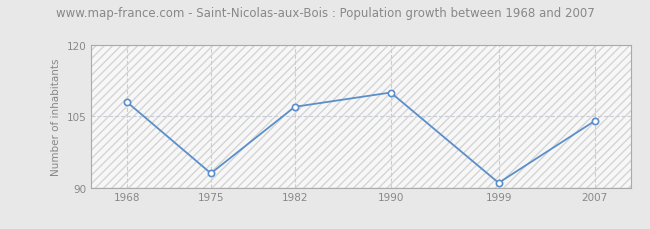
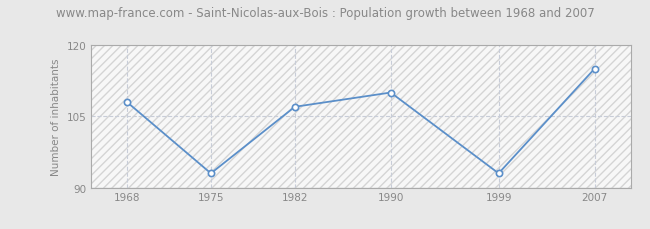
1999: 91 -> 93
2007: 104 -> 115
